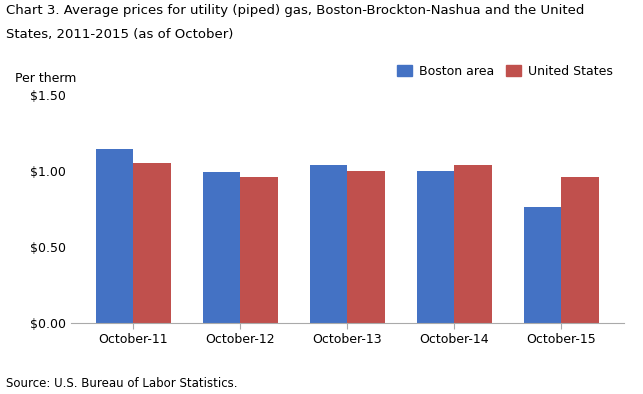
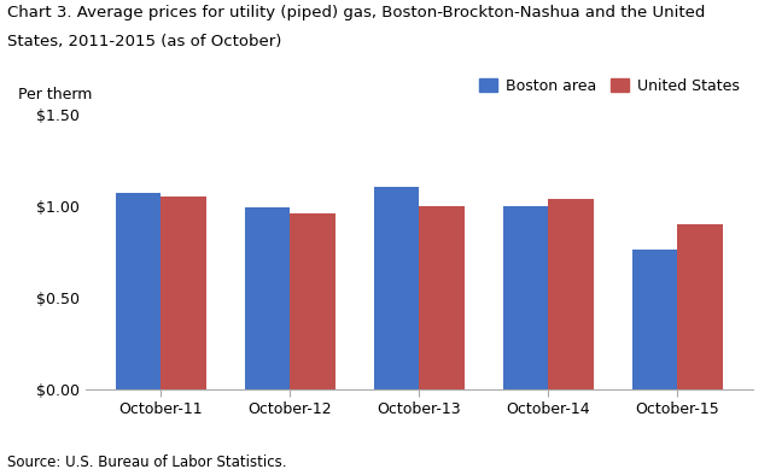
Boston area/October-11: $1.14 -> $1.07
Boston area/October-13: $1.04 -> $1.10
United States/October-15: $0.96 -> $0.90
